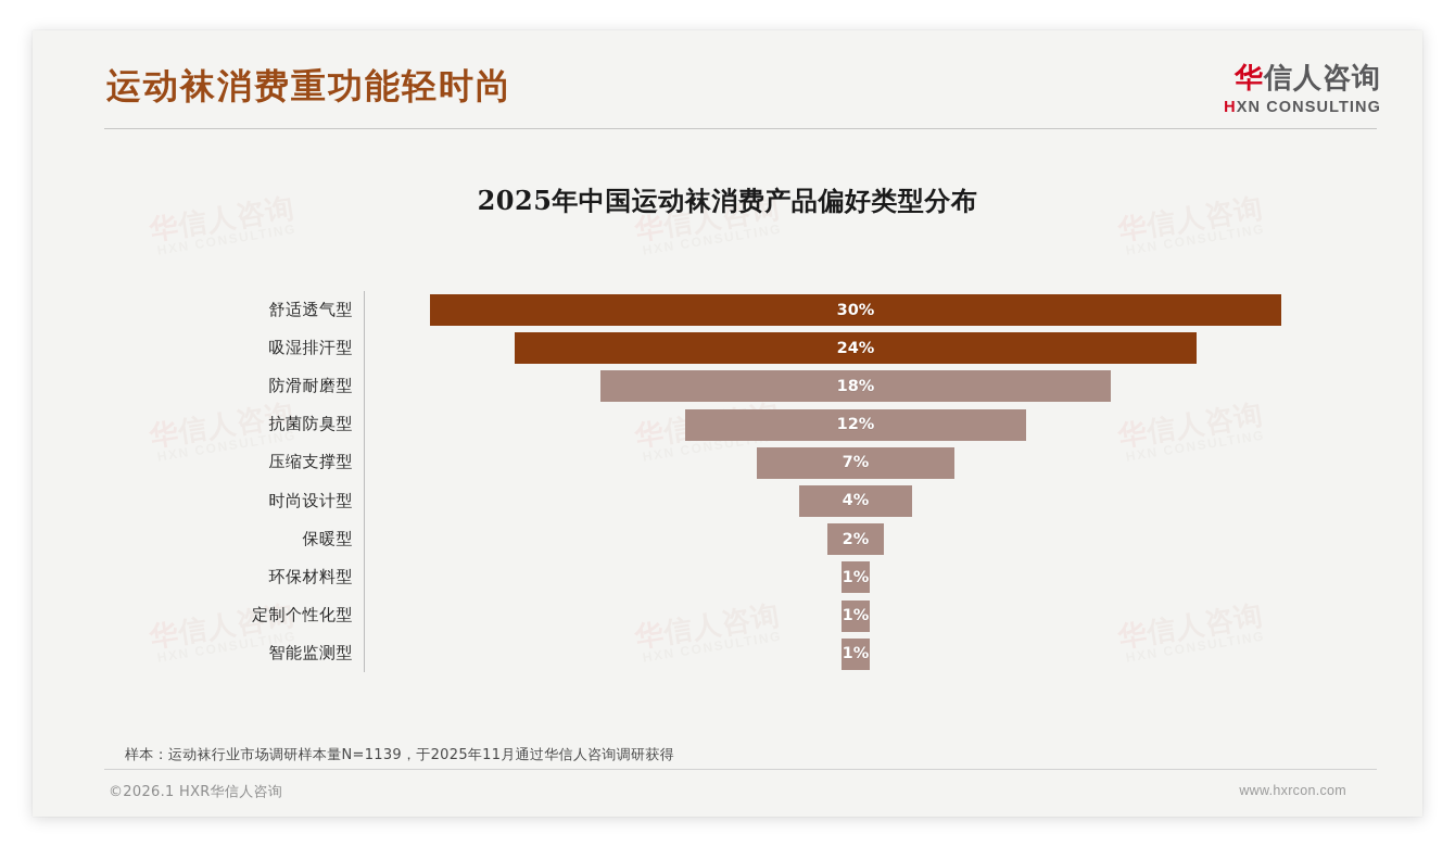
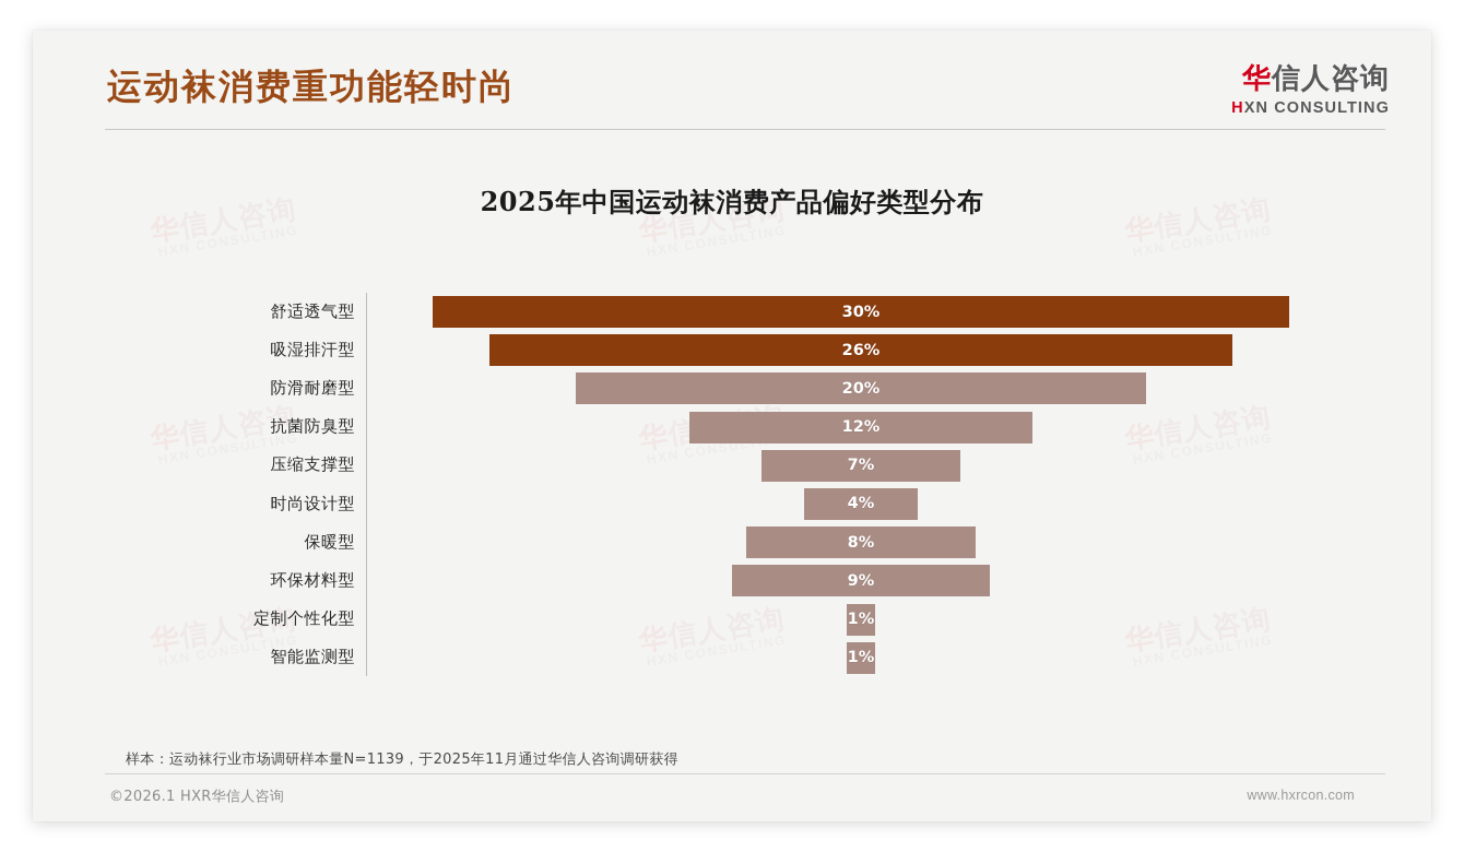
吸湿排汗型: 24% -> 26%
防滑耐磨型: 18% -> 20%
保暖型: 2% -> 8%
环保材料型: 1% -> 9%
